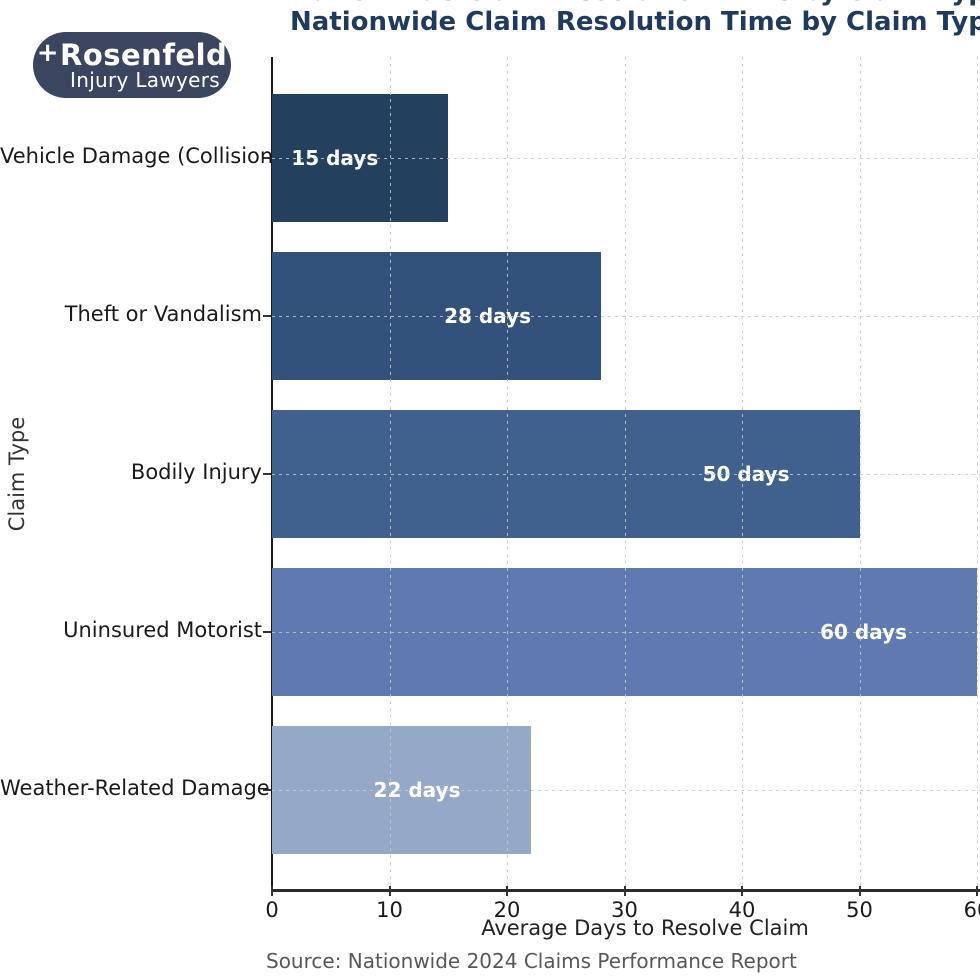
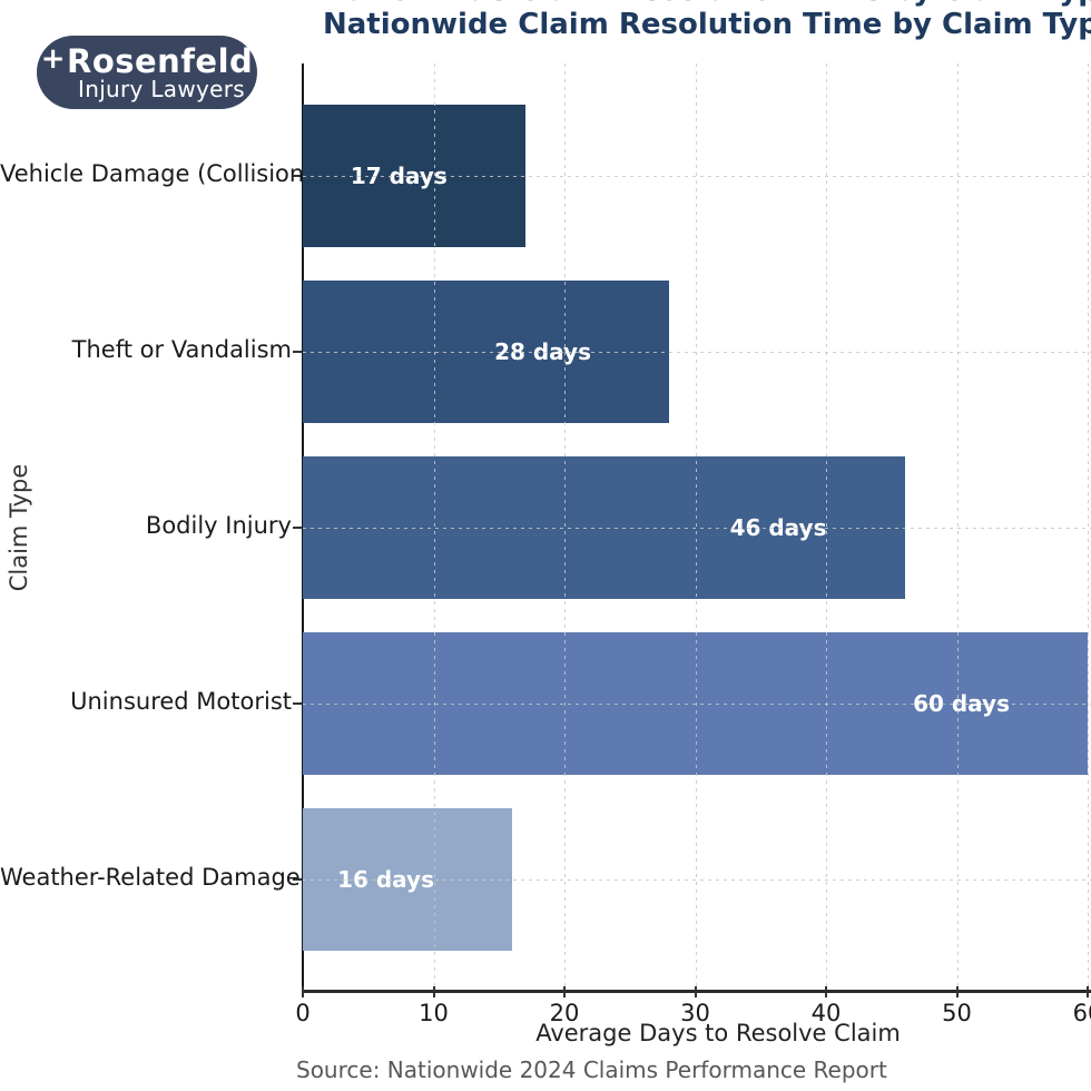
Vehicle Damage (Collision): 15 -> 17
Bodily Injury: 50 -> 46
Weather-Related Damage: 22 -> 16
